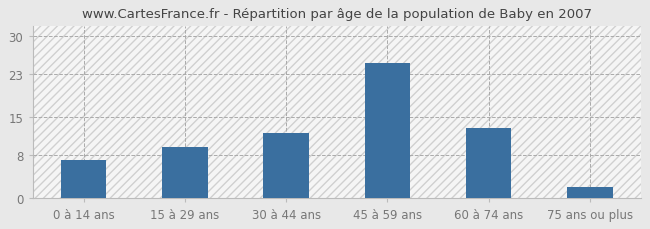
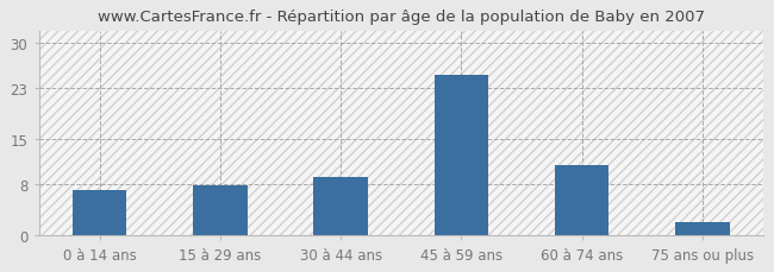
15 à 29 ans: 9.5 -> 7.8
30 à 44 ans: 12.0 -> 9.0
60 à 74 ans: 13.0 -> 11.0
